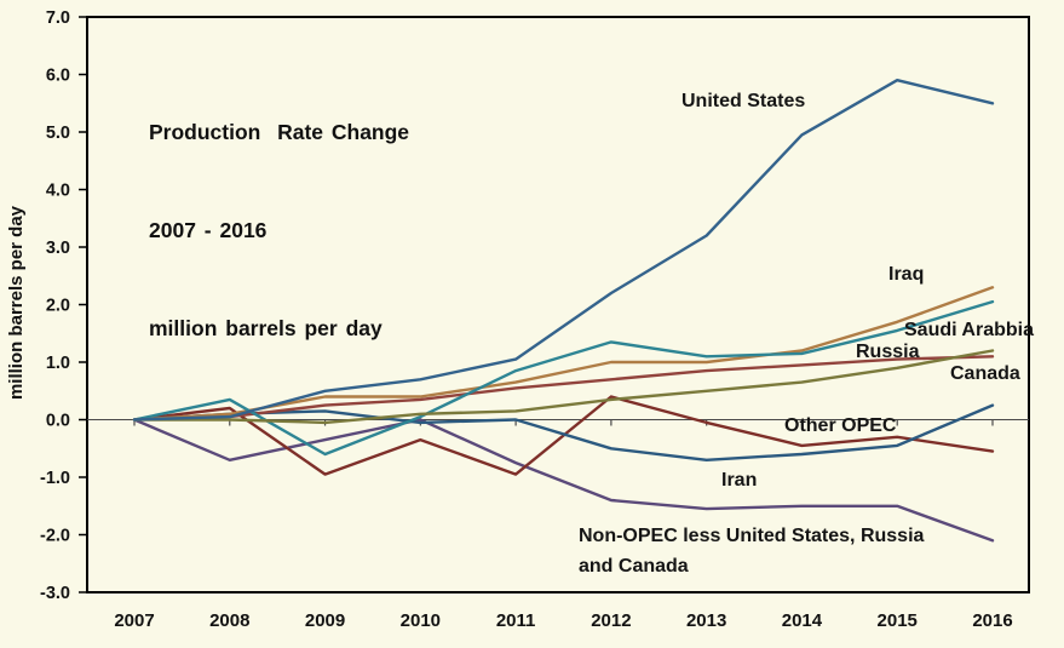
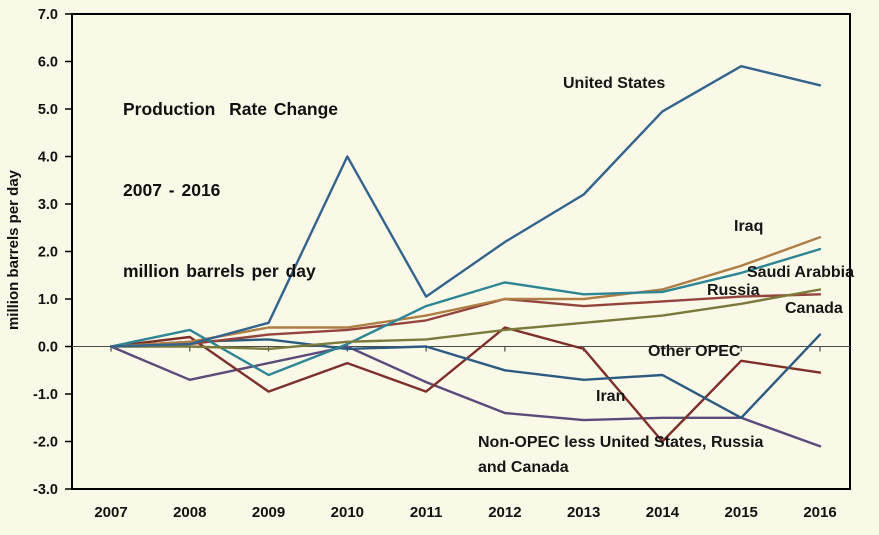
United States/2010: 0.7 -> 4.0
Russia/2012: 0.7 -> 1.0
Iran/2014: -0.5 -> -2.0
Other OPEC/2015: -0.5 -> -1.5
